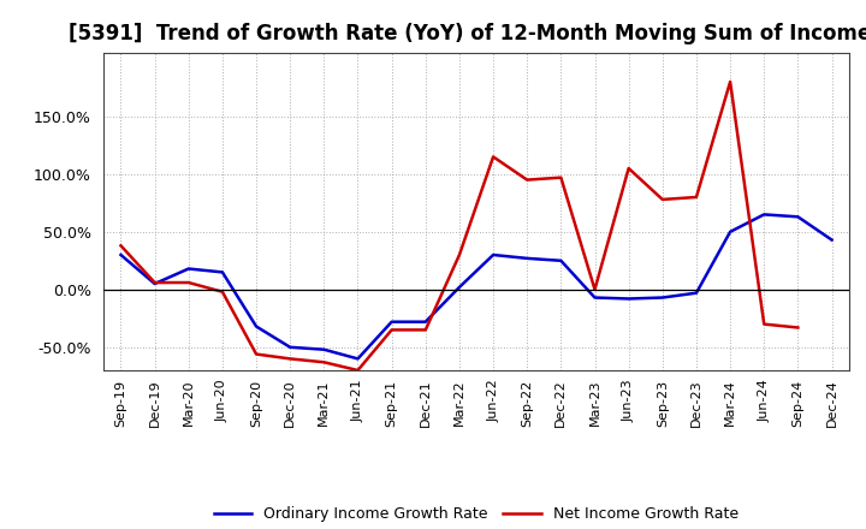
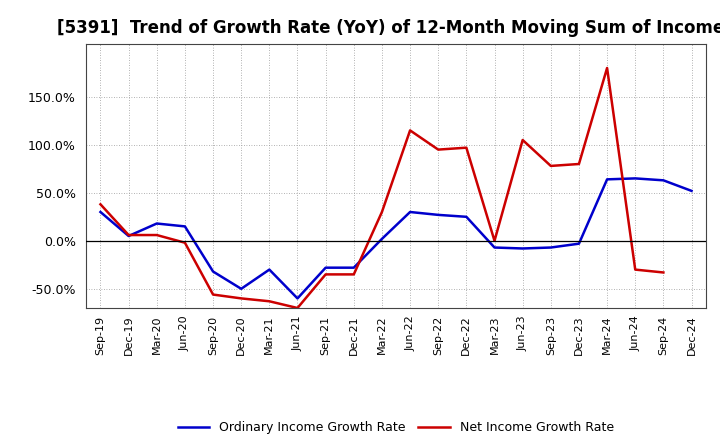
Ordinary Income Growth Rate/Mar-21: -52% -> -30%
Ordinary Income Growth Rate/Mar-24: 50% -> 64%
Ordinary Income Growth Rate/Dec-24: 43% -> 52%
